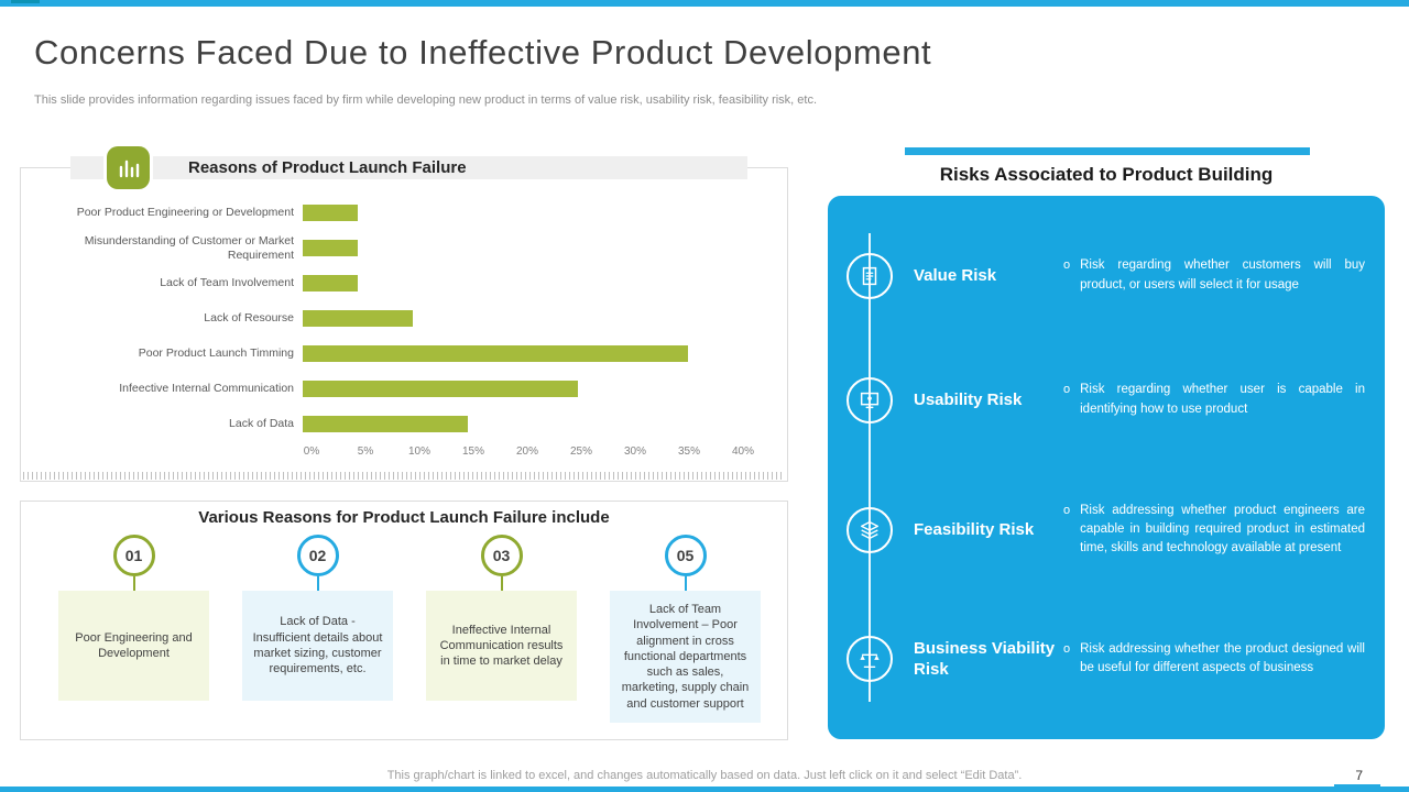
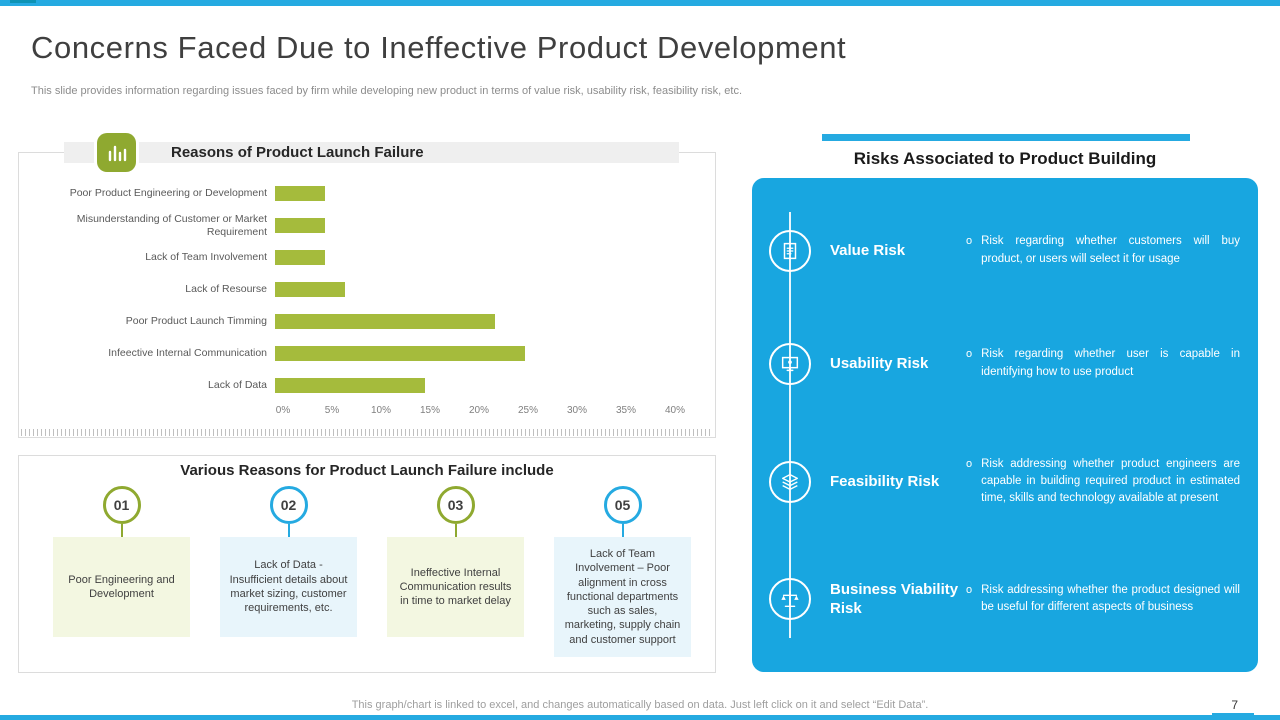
Lack of Resourse: 10% -> 7%
Poor Product Launch Timming: 35% -> 22%
